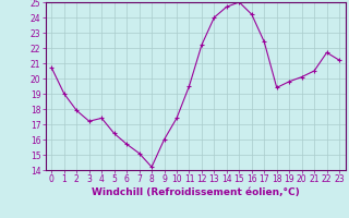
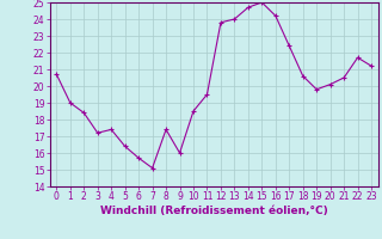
2: 17.9 -> 18.4
8: 14.2 -> 17.4
10: 17.4 -> 18.5
12: 22.2 -> 23.8
18: 19.4 -> 20.6
